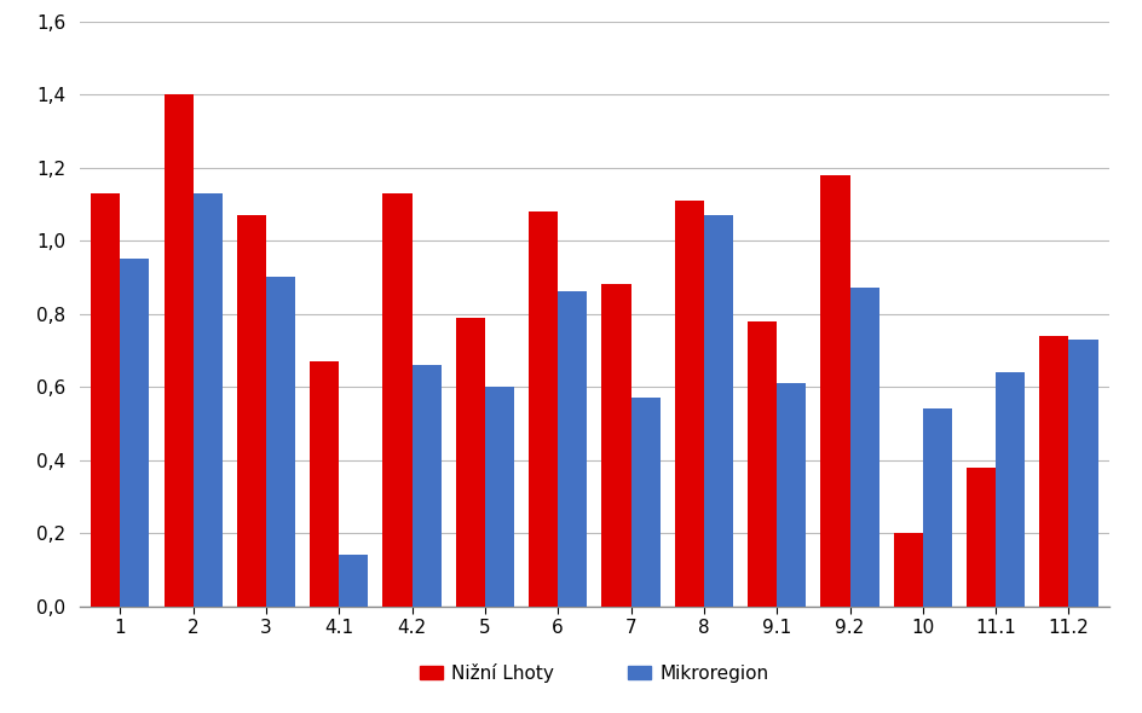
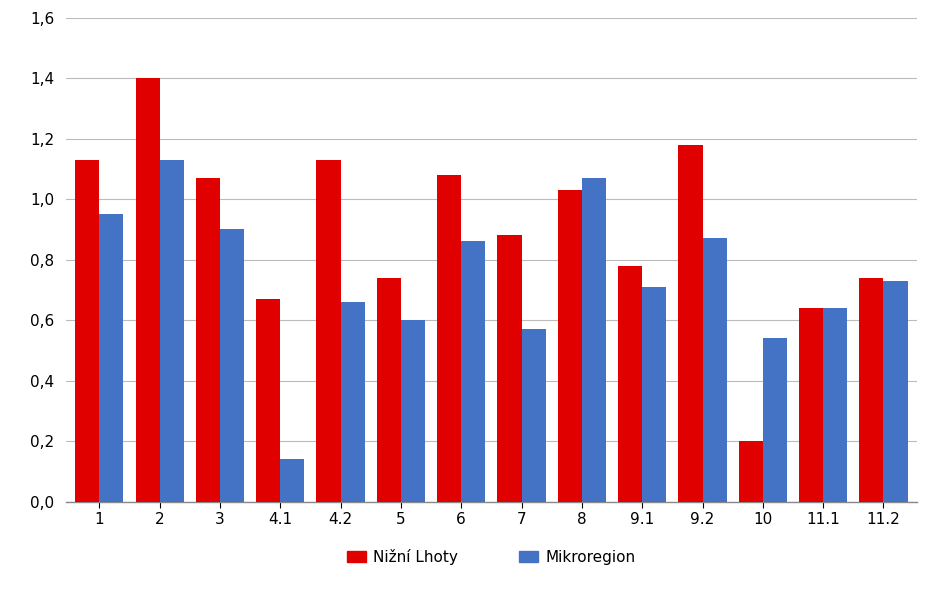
Nižní Lhoty/5: 0,79 -> 0,74
Nižní Lhoty/8: 1,11 -> 1,03
Mikroregion/9.1: 0,61 -> 0,71
Nižní Lhoty/11.1: 0,38 -> 0,64
